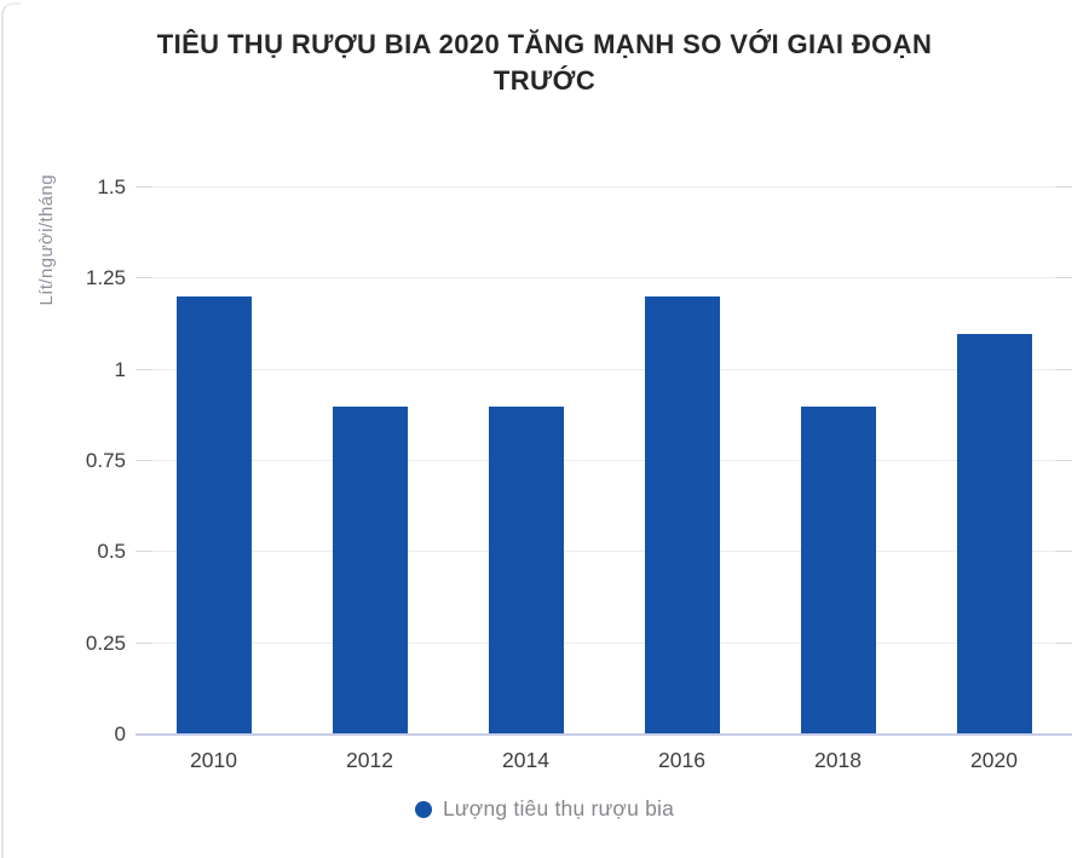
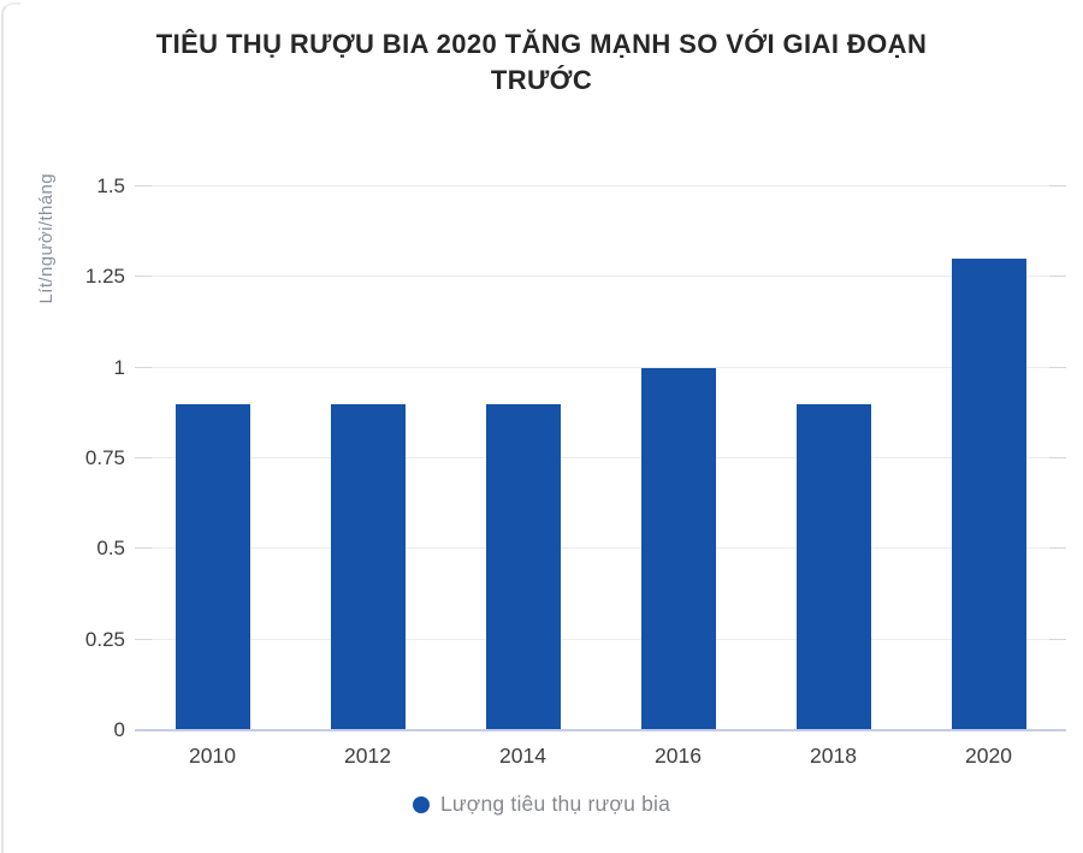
2010: 1.2 -> 0.9
2016: 1.2 -> 1.0
2020: 1.1 -> 1.3
